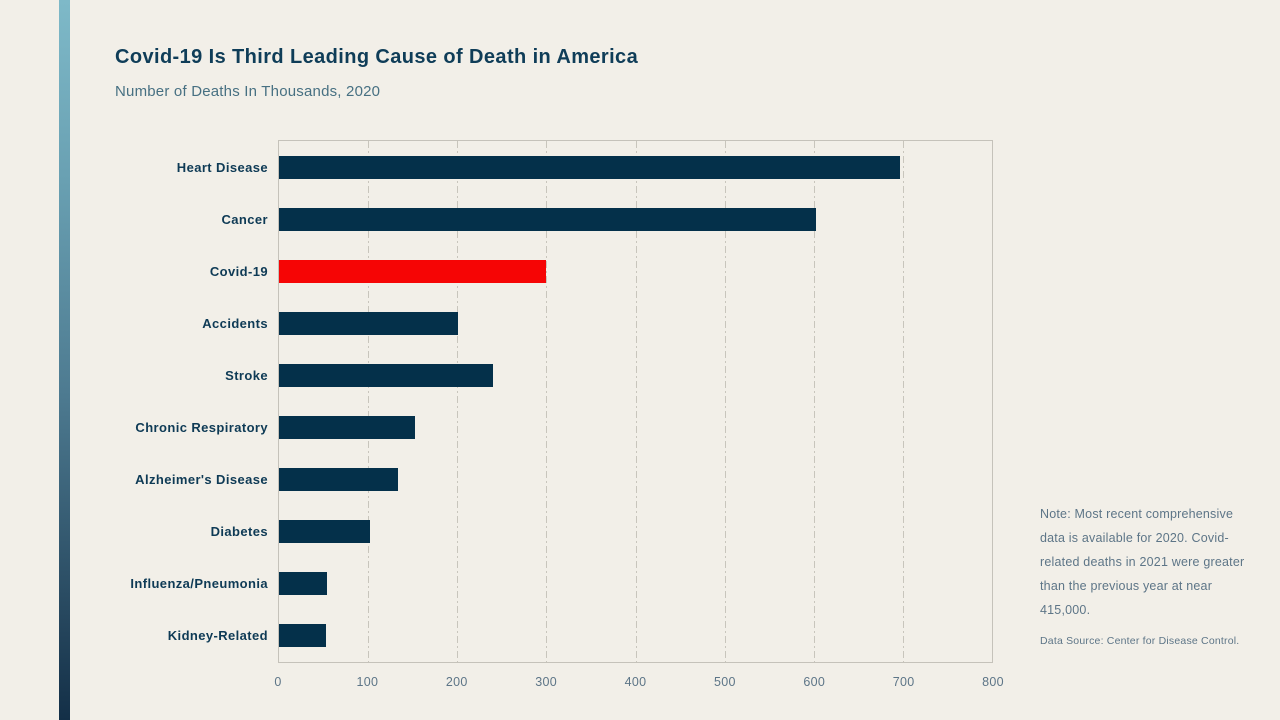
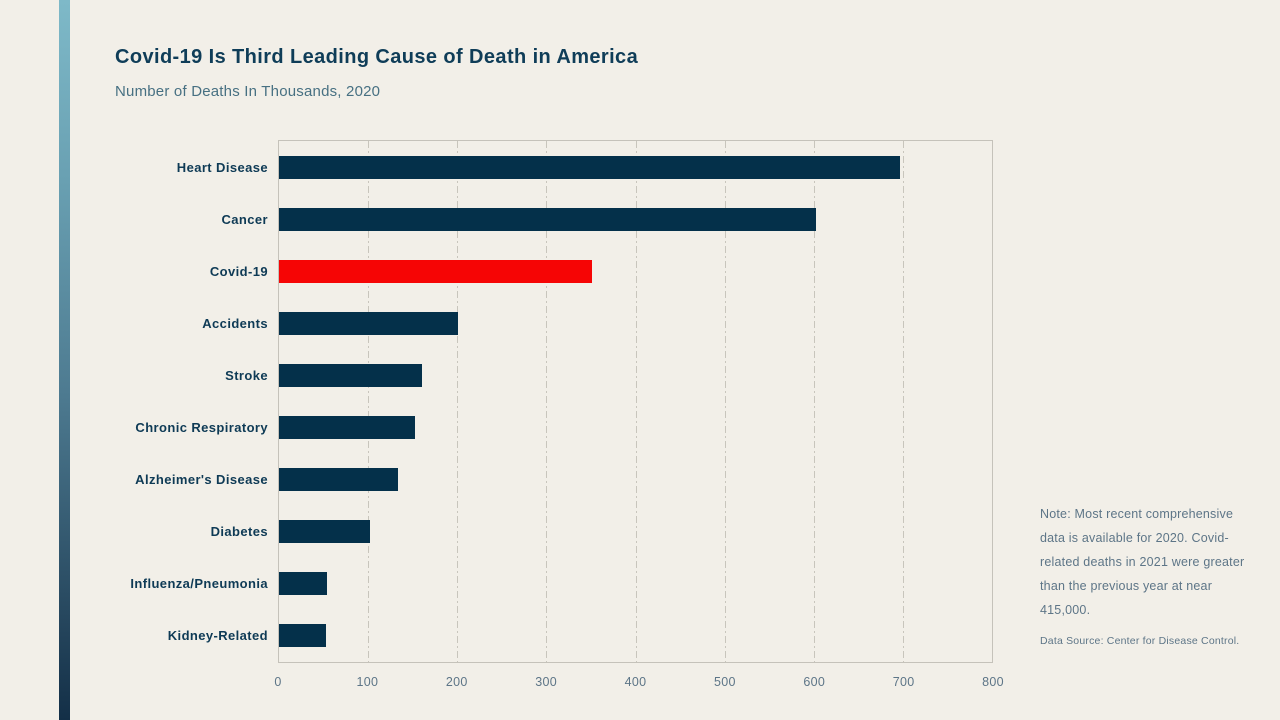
Covid-19: 300 -> 350
Stroke: 240 -> 160
